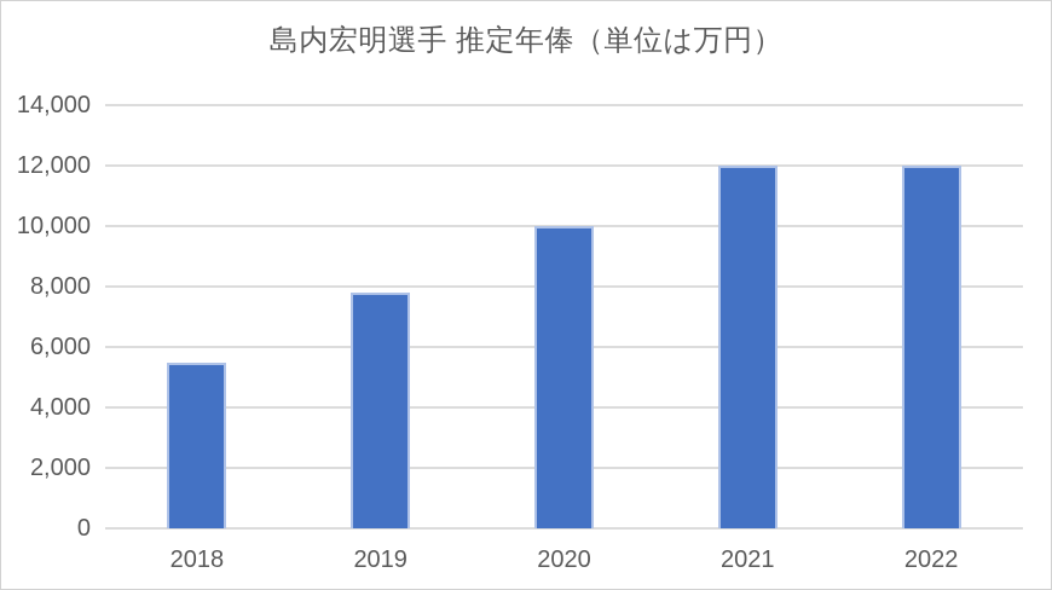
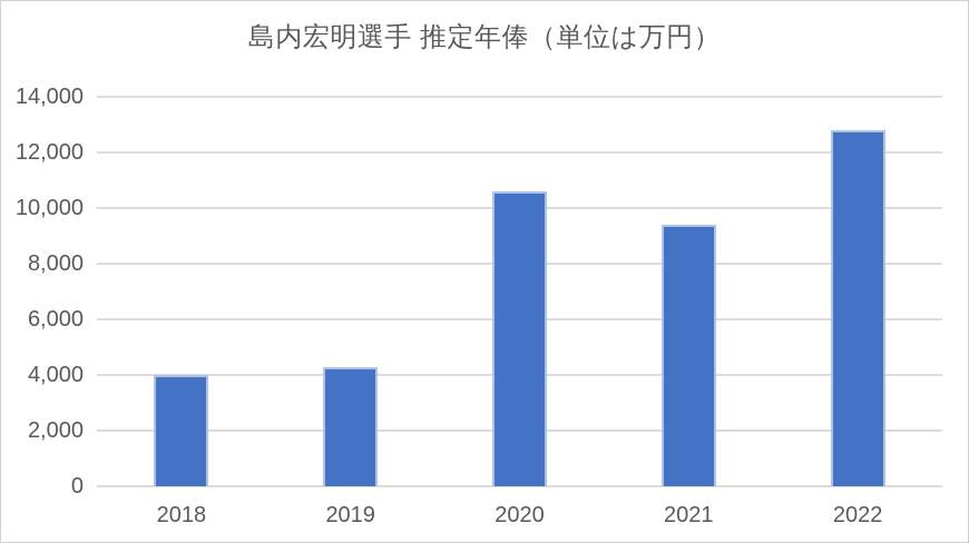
2018: 5500 -> 4000
2019: 7800 -> 4300
2020: 10000 -> 10600
2021: 12000 -> 9400
2022: 12000 -> 12800
